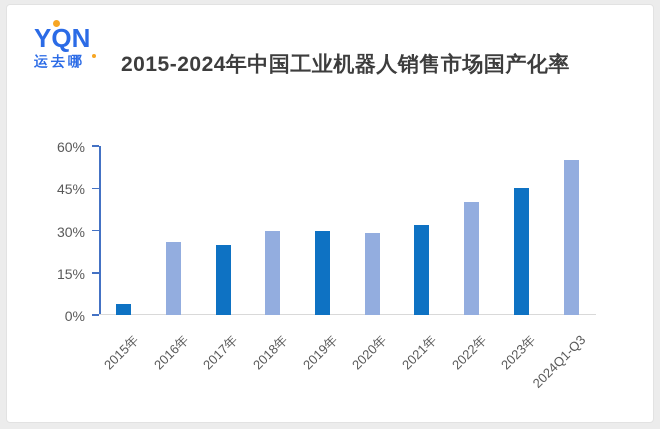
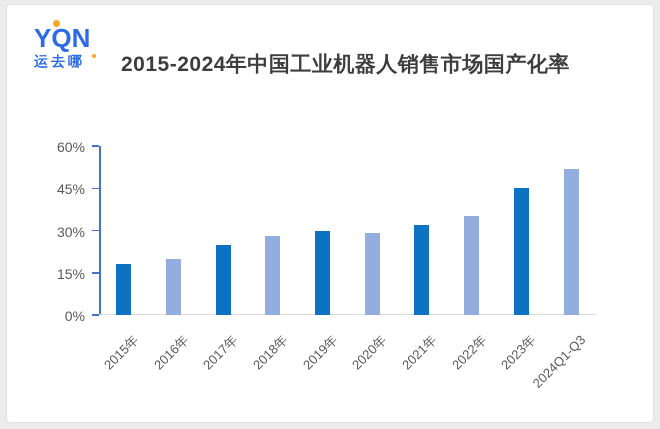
2015年: 4% -> 18%
2016年: 26% -> 20%
2018年: 30% -> 28%
2022年: 40% -> 35%
2024Q1-Q3: 55% -> 52%
